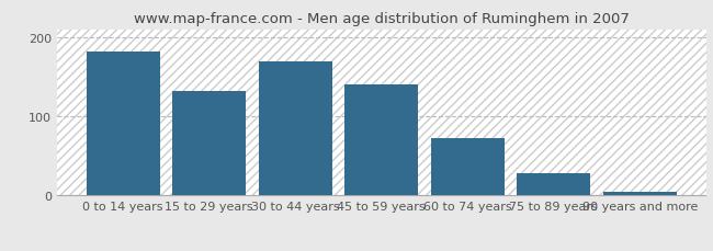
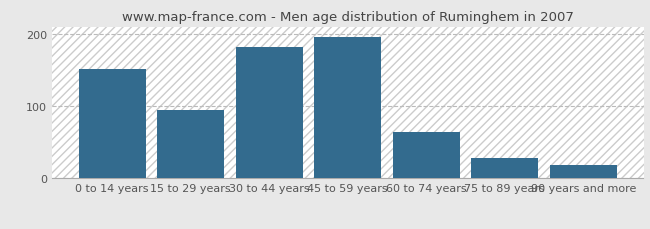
0 to 14 years: 182 -> 152
15 to 29 years: 132 -> 94
30 to 44 years: 170 -> 182
45 to 59 years: 140 -> 196
60 to 74 years: 72 -> 64
90 years and more: 5 -> 18
